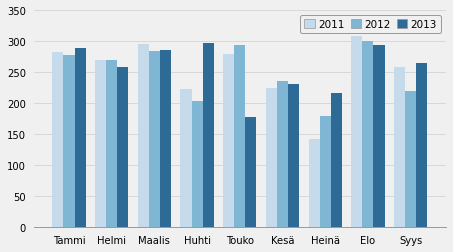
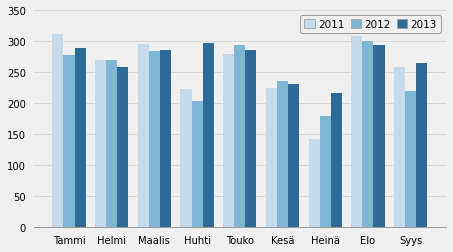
2011/Tammi: 282 -> 311
2013/Touko: 178 -> 285
